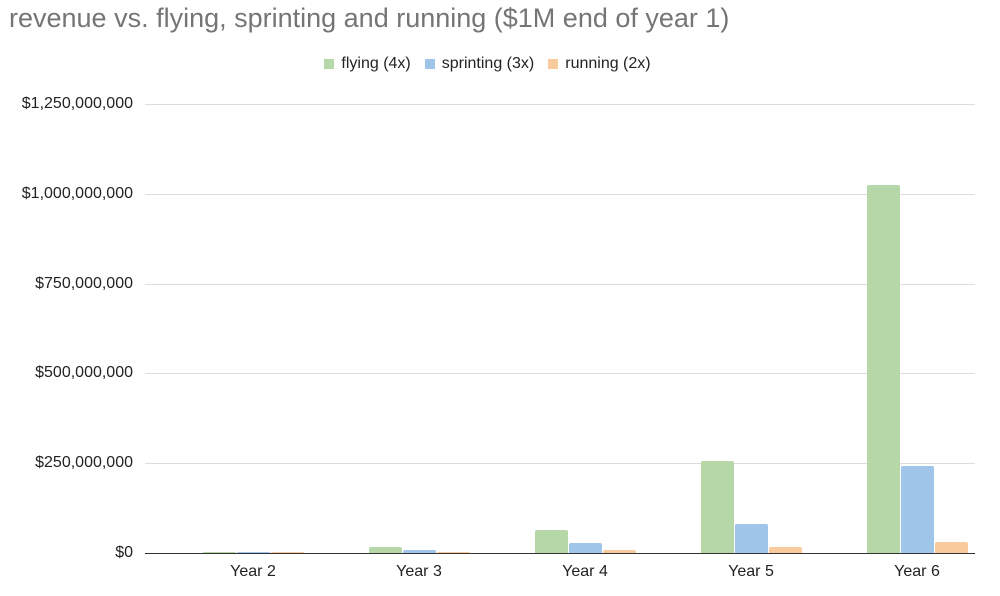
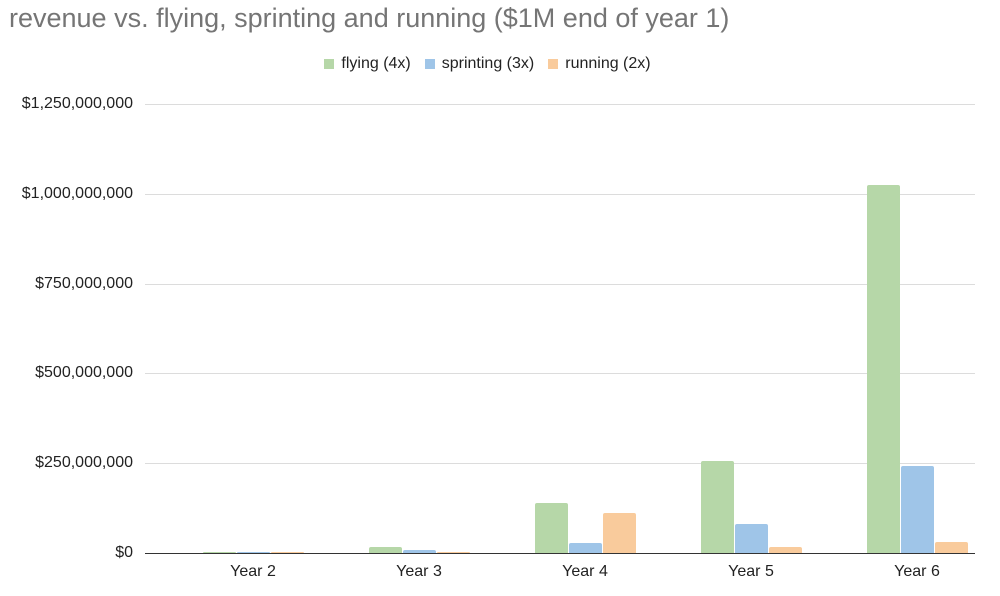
flying (4x)/Year 4: $60000000 -> $140000000
running (2x)/Year 4: $10000000 -> $110000000
